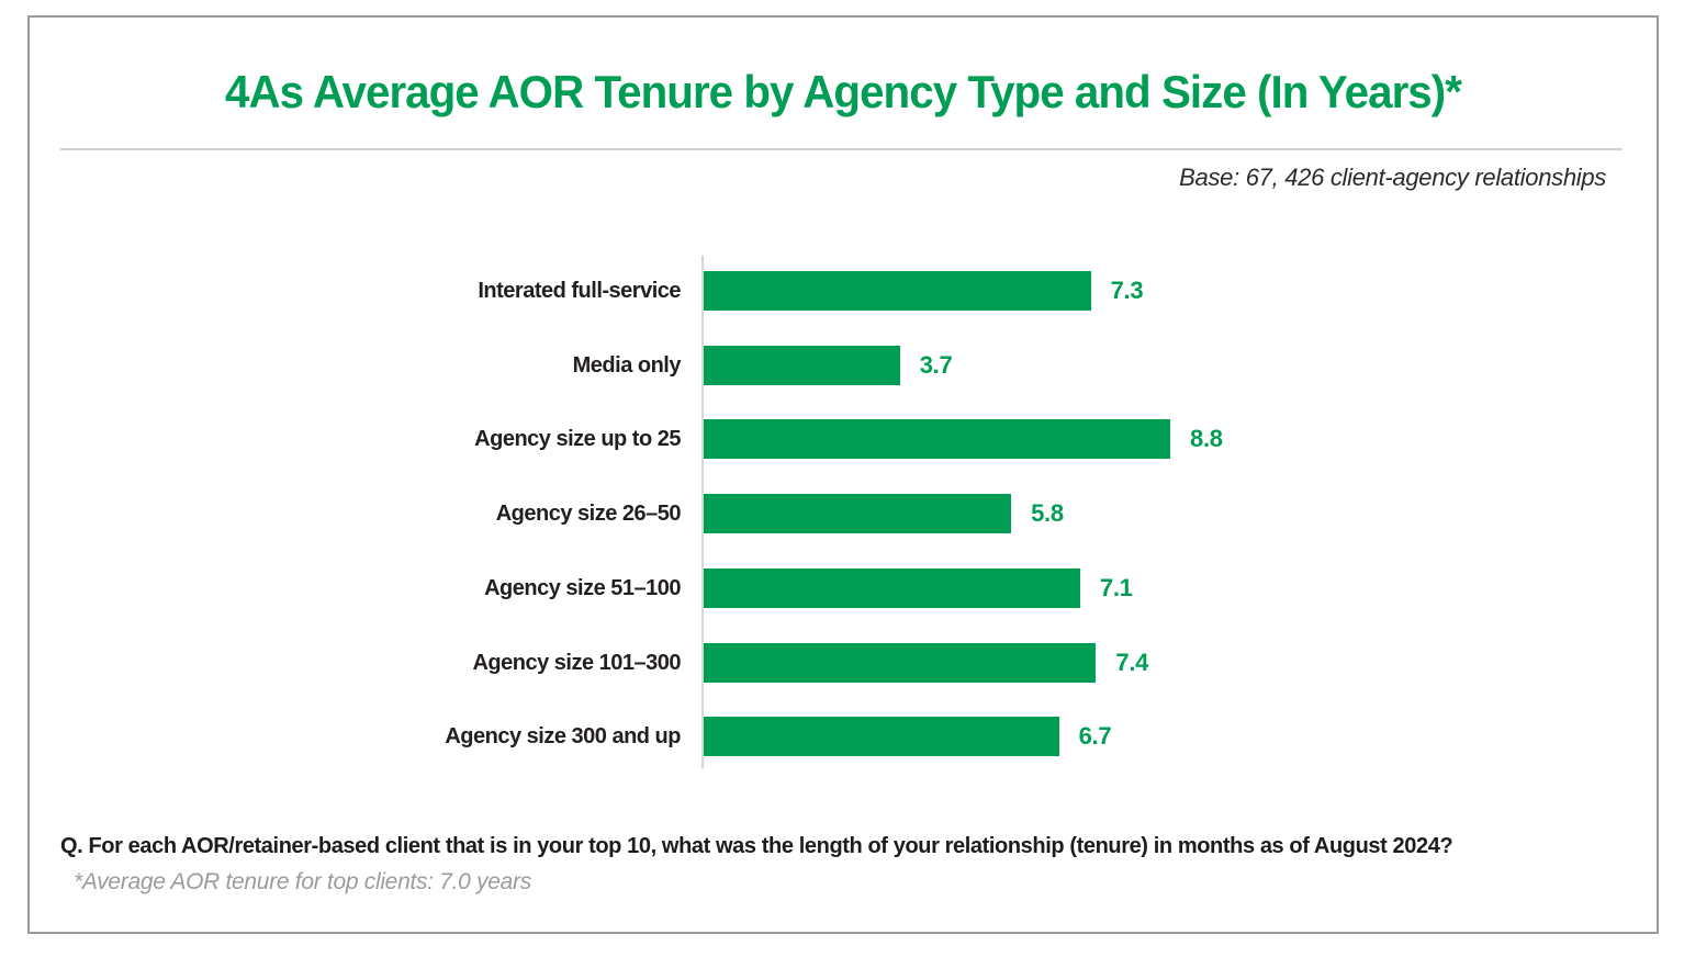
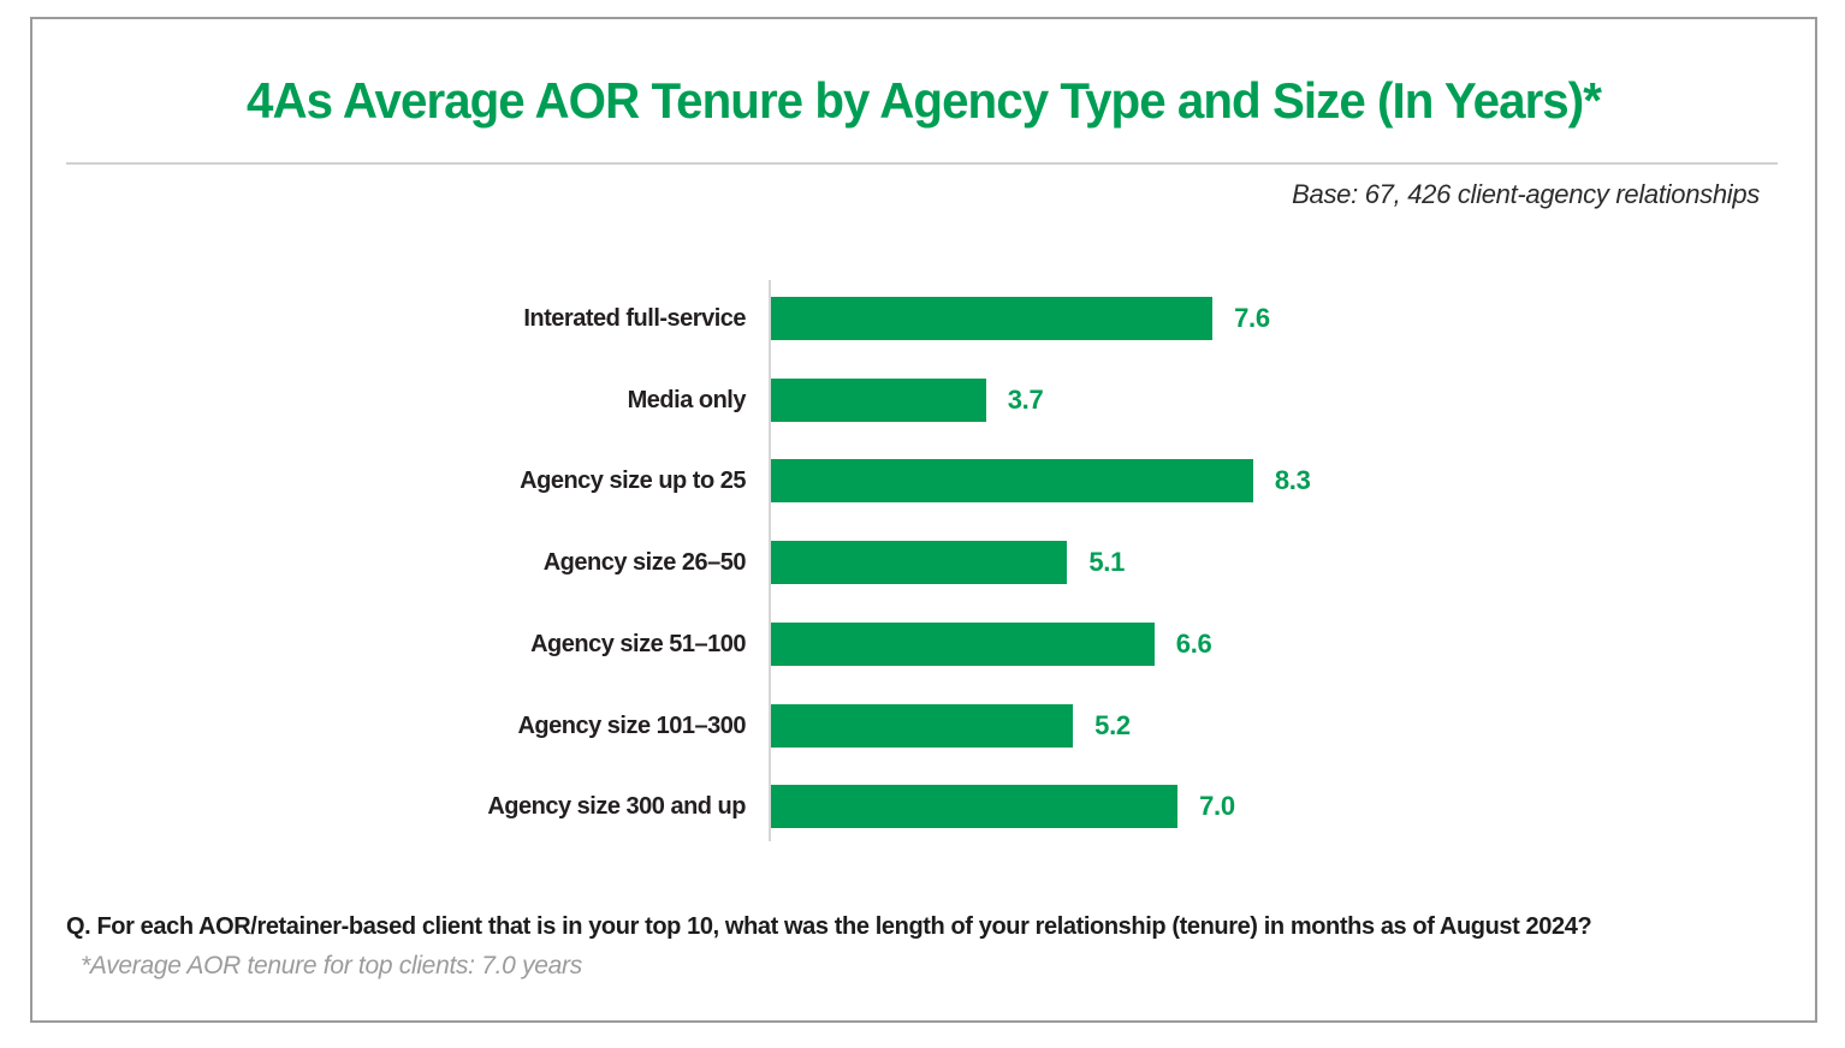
Interated full-service: 7.3 -> 7.6
Agency size up to 25: 8.8 -> 8.3
Agency size 26–50: 5.8 -> 5.1
Agency size 51–100: 7.1 -> 6.6
Agency size 101–300: 7.4 -> 5.2
Agency size 300 and up: 6.7 -> 7.0
